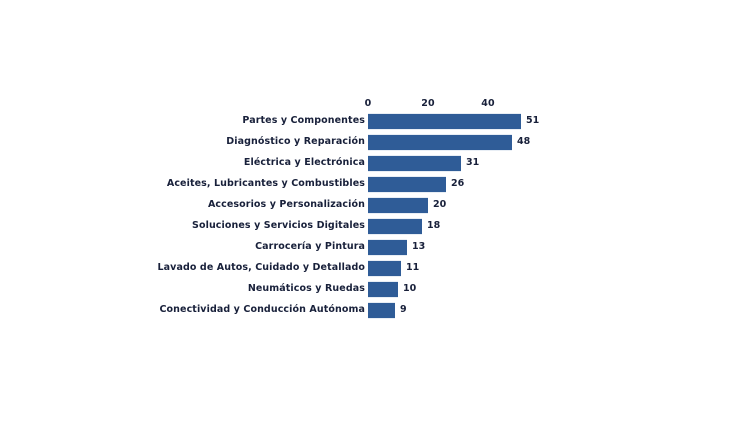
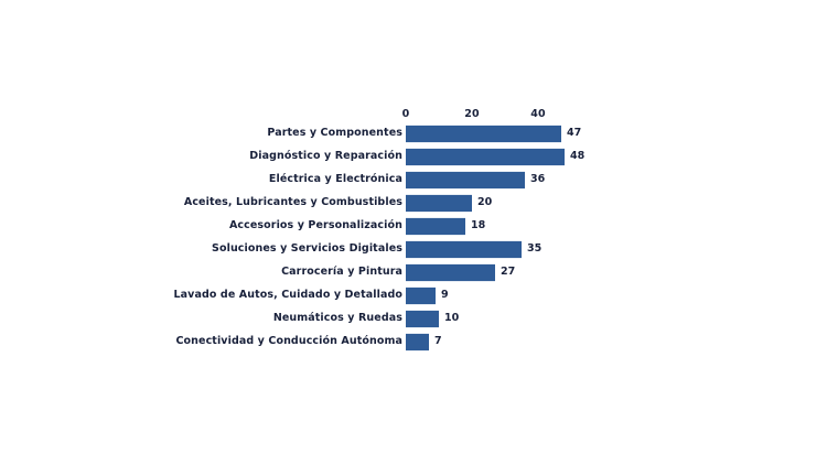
Partes y Componentes: 51 -> 47
Eléctrica y Electrónica: 31 -> 36
Aceites, Lubricantes y Combustibles: 26 -> 20
Accesorios y Personalización: 20 -> 18
Soluciones y Servicios Digitales: 18 -> 35
Carrocería y Pintura: 13 -> 27
Lavado de Autos, Cuidado y Detallado: 11 -> 9
Conectividad y Conducción Autónoma: 9 -> 7
